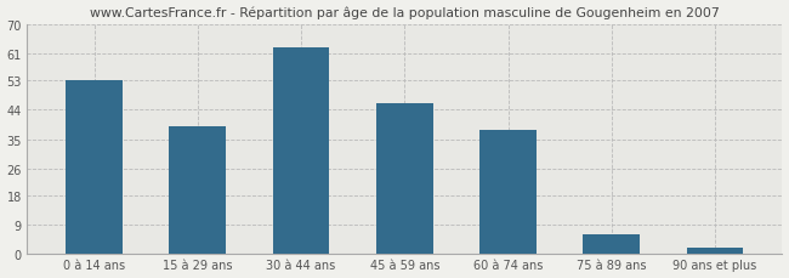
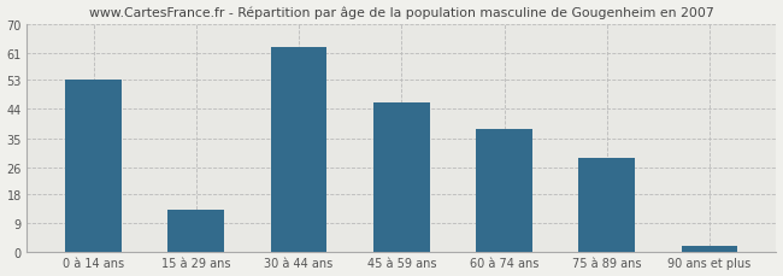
15 à 29 ans: 39 -> 13
75 à 89 ans: 6 -> 29
